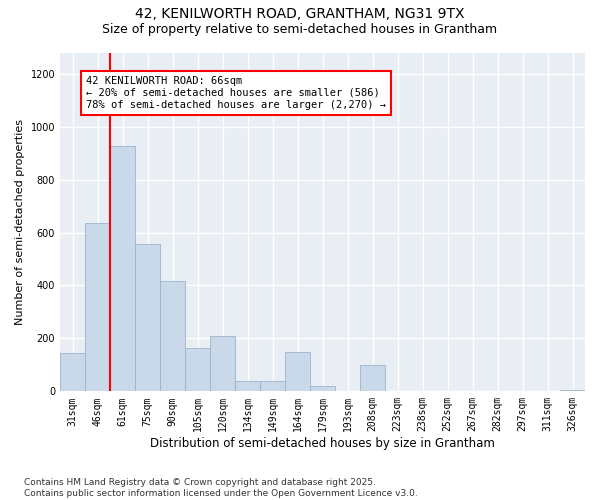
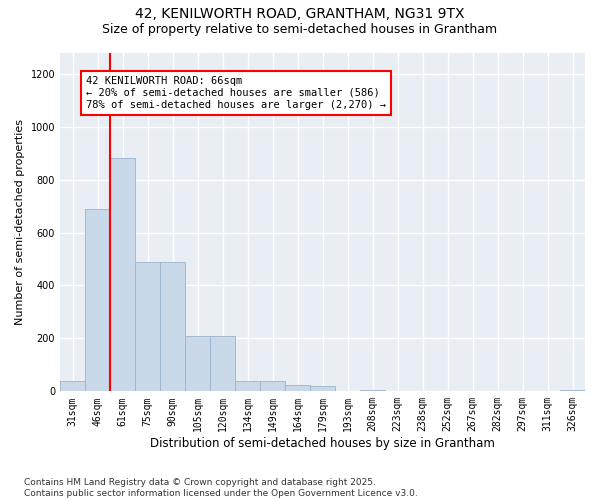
31sqm: 145 -> 40
46sqm: 635 -> 690
61sqm: 925 -> 880
75sqm: 555 -> 490
90sqm: 415 -> 490
105sqm: 165 -> 210
164sqm: 150 -> 25
208sqm: 100 -> 5
